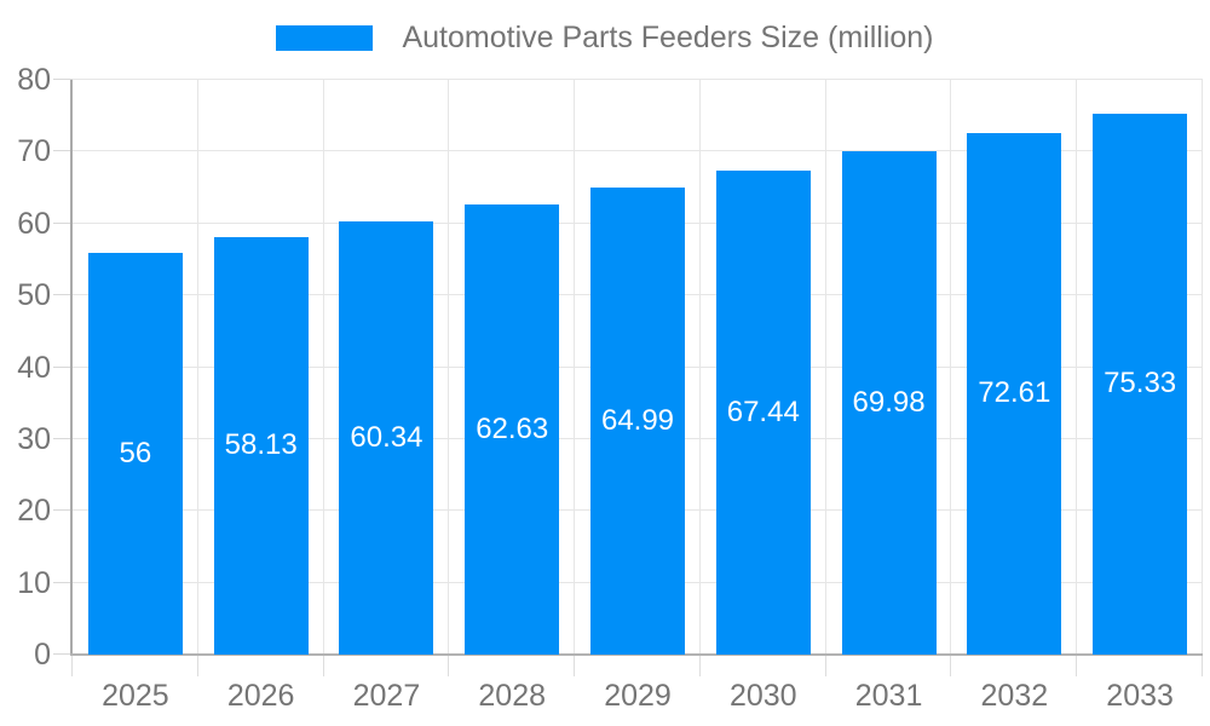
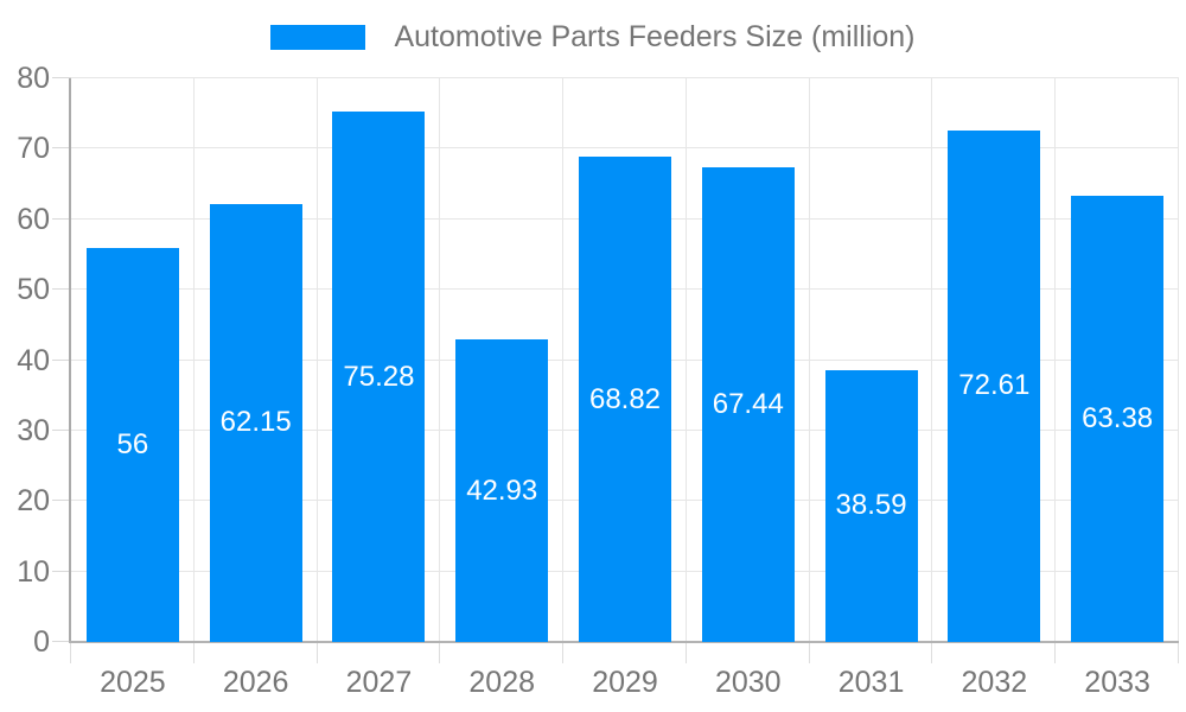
2026: 58.13 -> 62.15
2027: 60.34 -> 75.28
2028: 62.63 -> 42.93
2029: 64.99 -> 68.82
2031: 69.98 -> 38.59
2033: 75.33 -> 63.38
